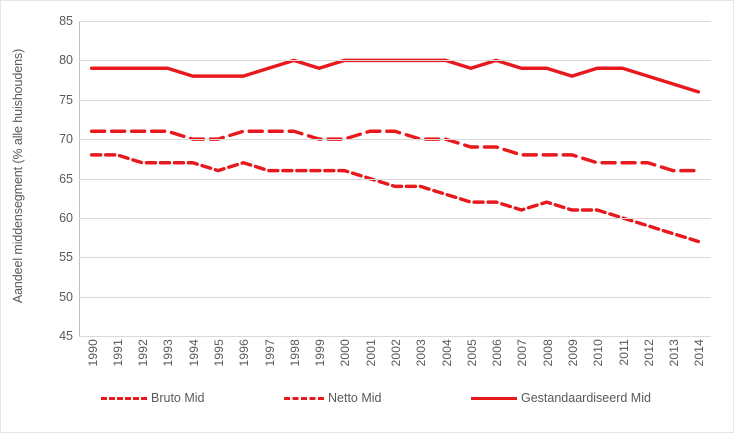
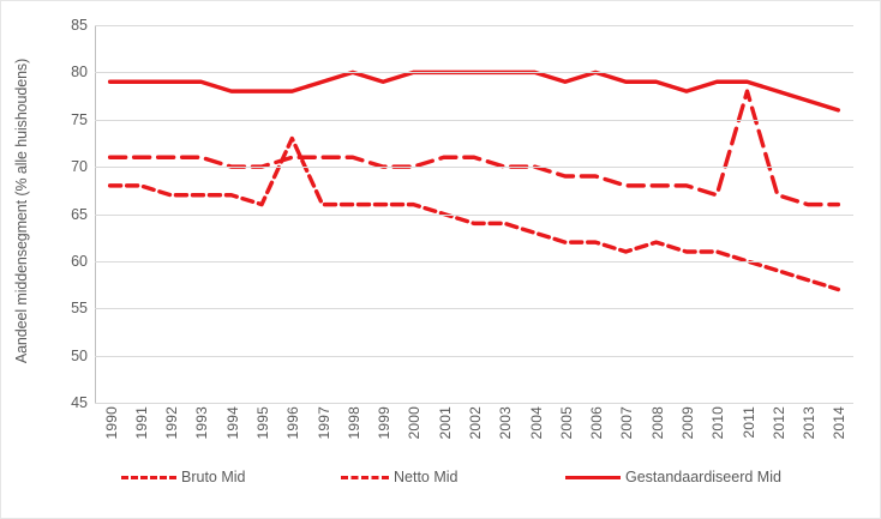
Bruto Mid/1996: 67 -> 73
Netto Mid/2011: 67 -> 78
